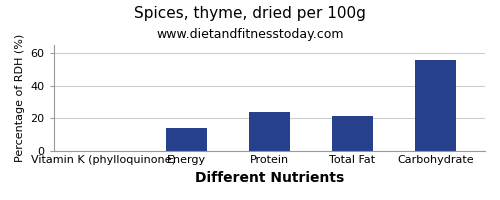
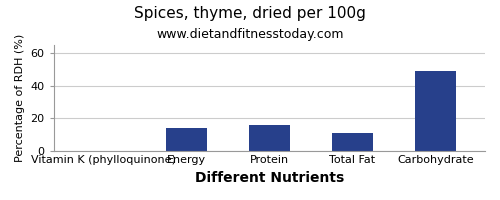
Protein: 24 -> 16
Total Fat: 21 -> 11
Carbohydrate: 56 -> 49
